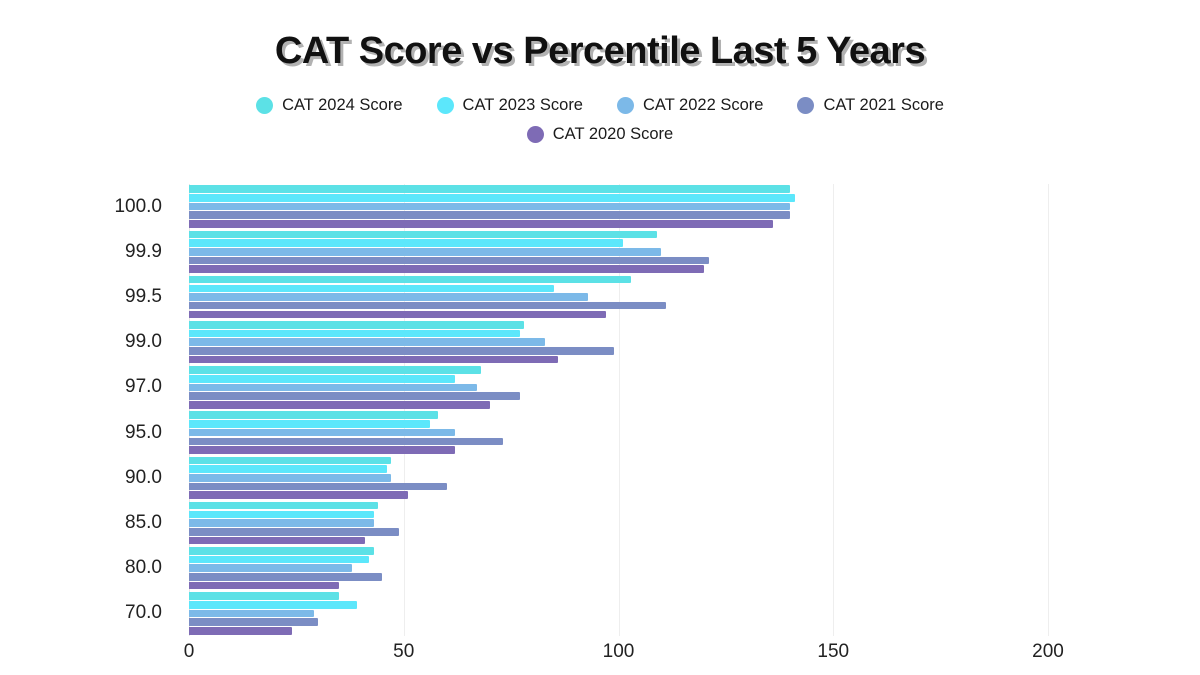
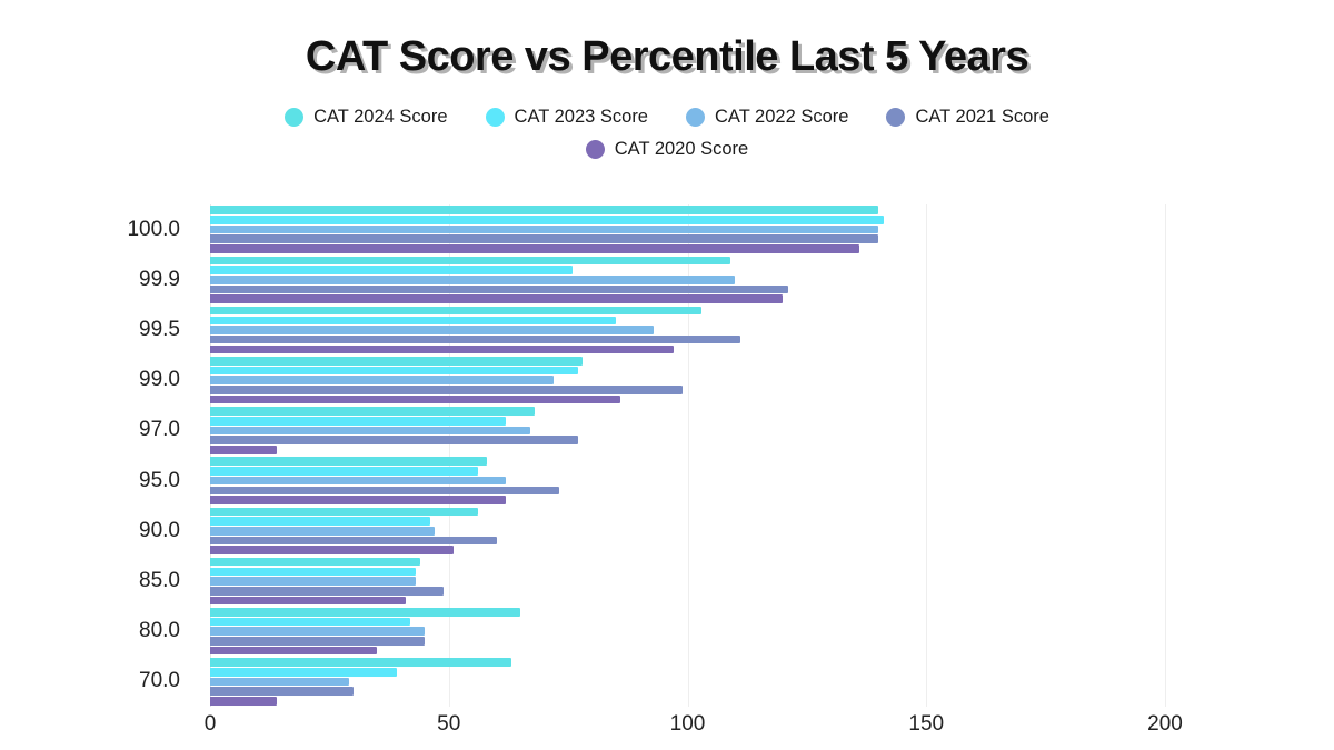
CAT 2023 Score/99.9: 101 -> 76
CAT 2022 Score/99.0: 83 -> 72
CAT 2020 Score/97.0: 70 -> 14
CAT 2024 Score/90.0: 47 -> 56
CAT 2024 Score/80.0: 43 -> 65
CAT 2022 Score/80.0: 38 -> 45
CAT 2024 Score/70.0: 35 -> 63
CAT 2020 Score/70.0: 24 -> 14
